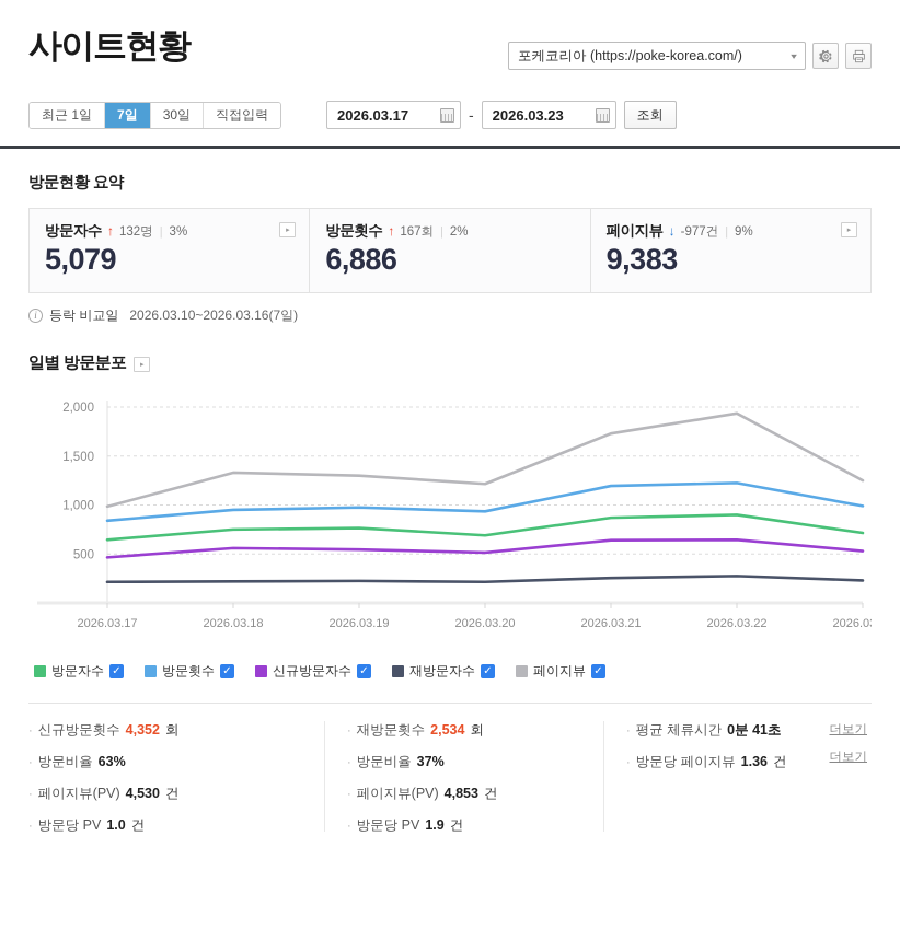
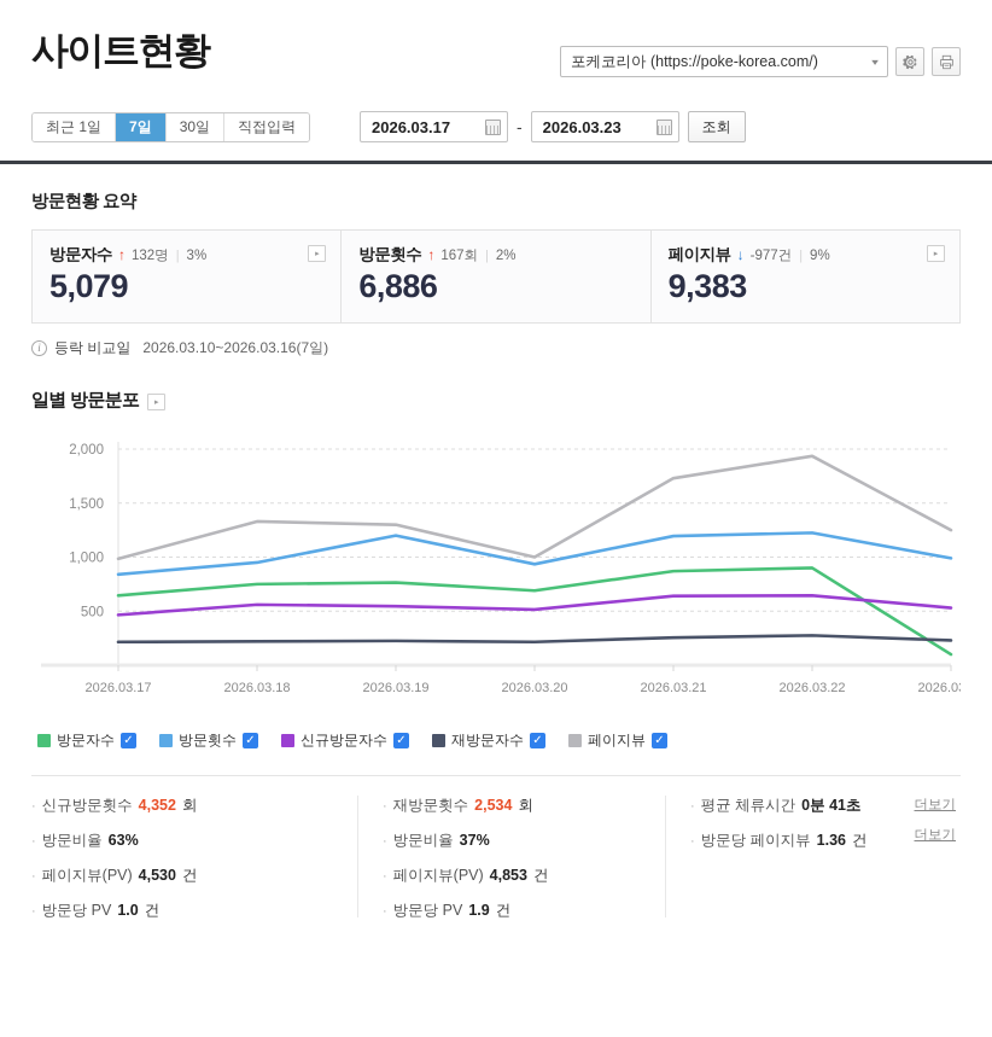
방문횟수/2026.03.19: 1000 -> 1200
페이지뷰/2026.03.20: 1200 -> 1000
방문자수/2026.03.23: 700 -> 100
